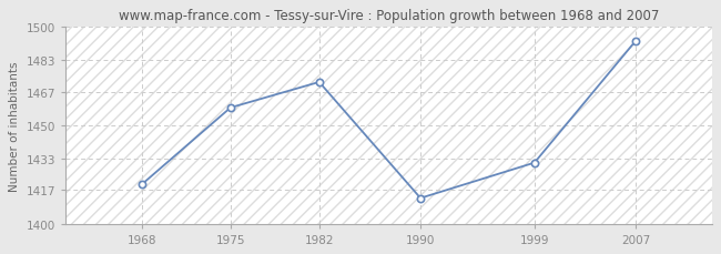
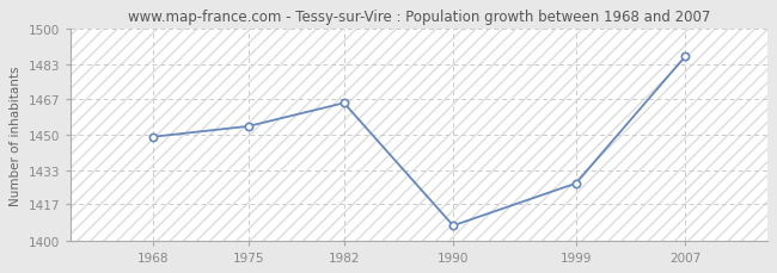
1968: 1420 -> 1449
1975: 1459 -> 1454
1982: 1472 -> 1465
1990: 1413 -> 1407
1999: 1431 -> 1427
2007: 1493 -> 1487
